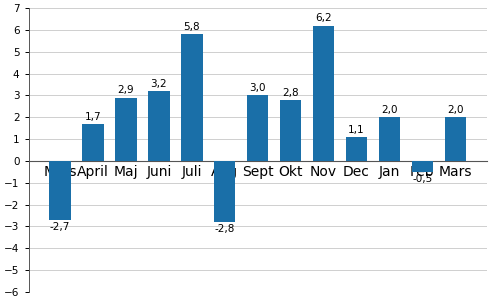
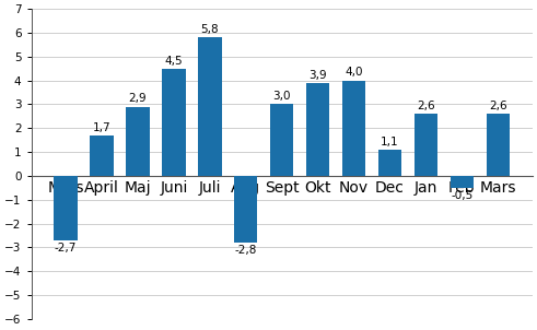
Juni: 3,2 -> 4,5
Okt: 2,8 -> 3,9
Nov: 6,2 -> 4,0
Jan: 2,0 -> 2,6
Mars: 2,0 -> 2,6
